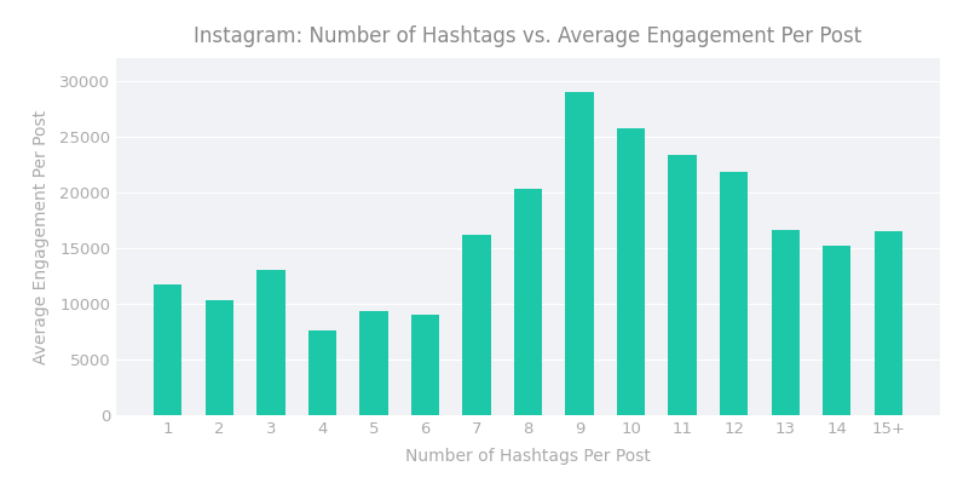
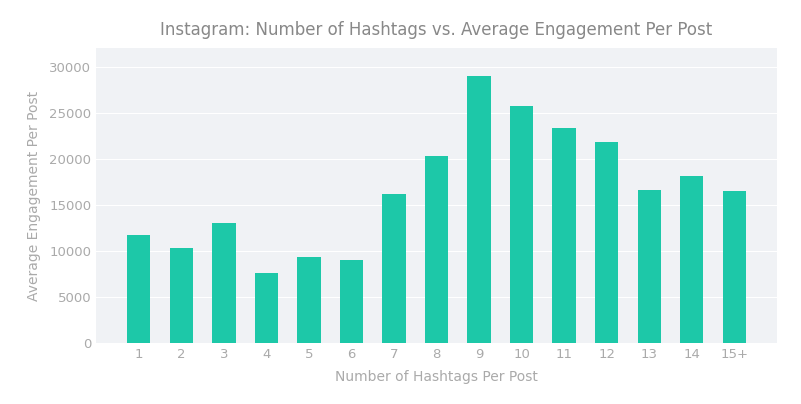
14: 15200 -> 18200
